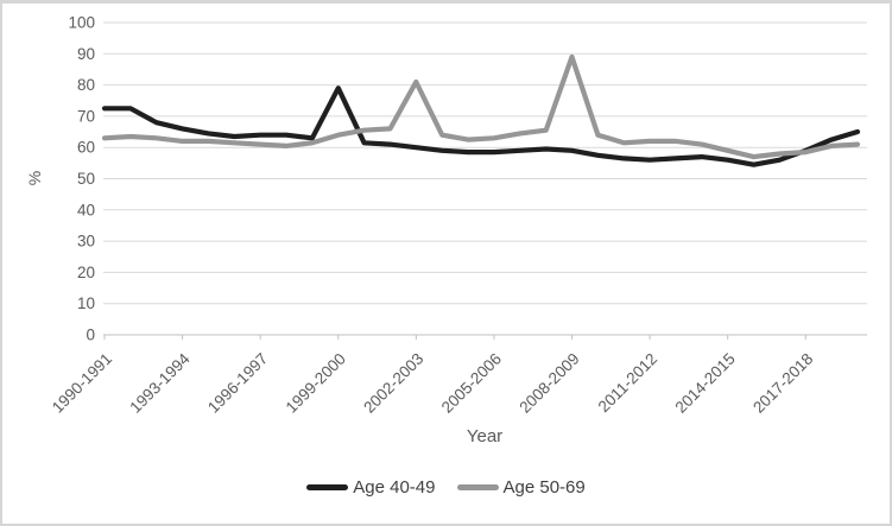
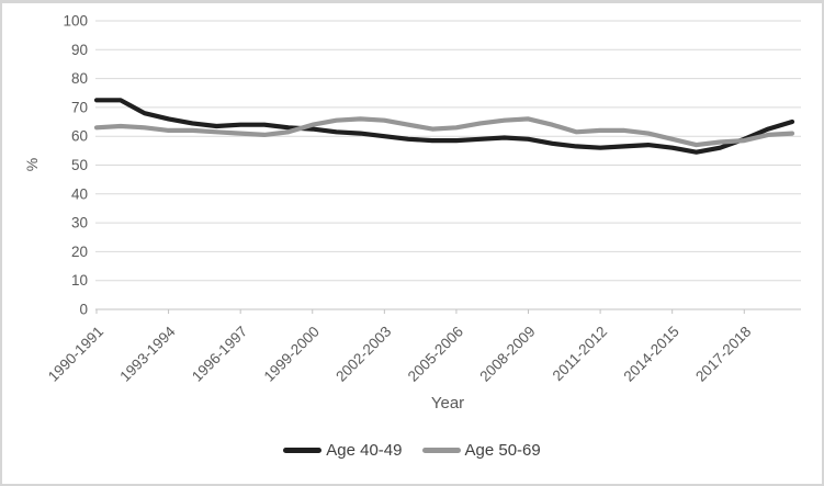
Age 40-49/1999-2000: 79 -> 62
Age 50-69/2002-2003: 81 -> 66
Age 50-69/2008-2009: 89 -> 66
